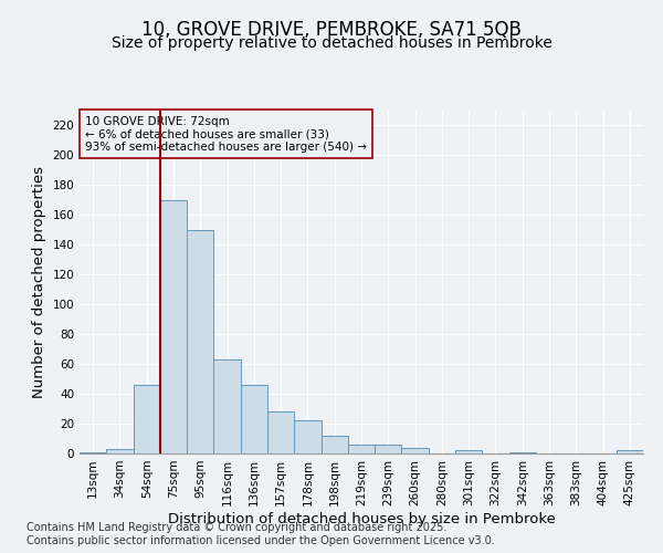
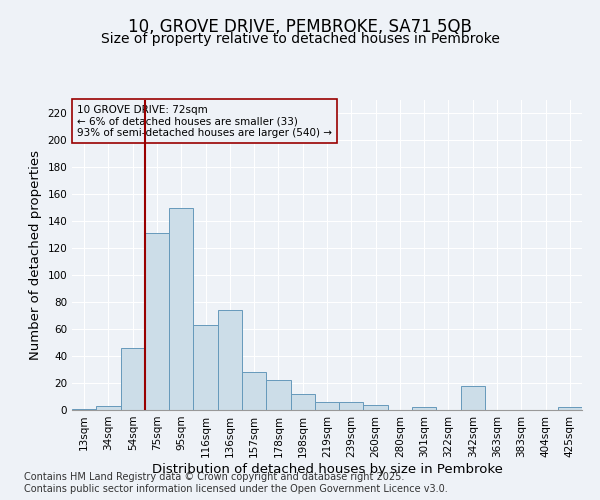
75sqm: 170 -> 131
136sqm: 46 -> 74
342sqm: 1 -> 18
